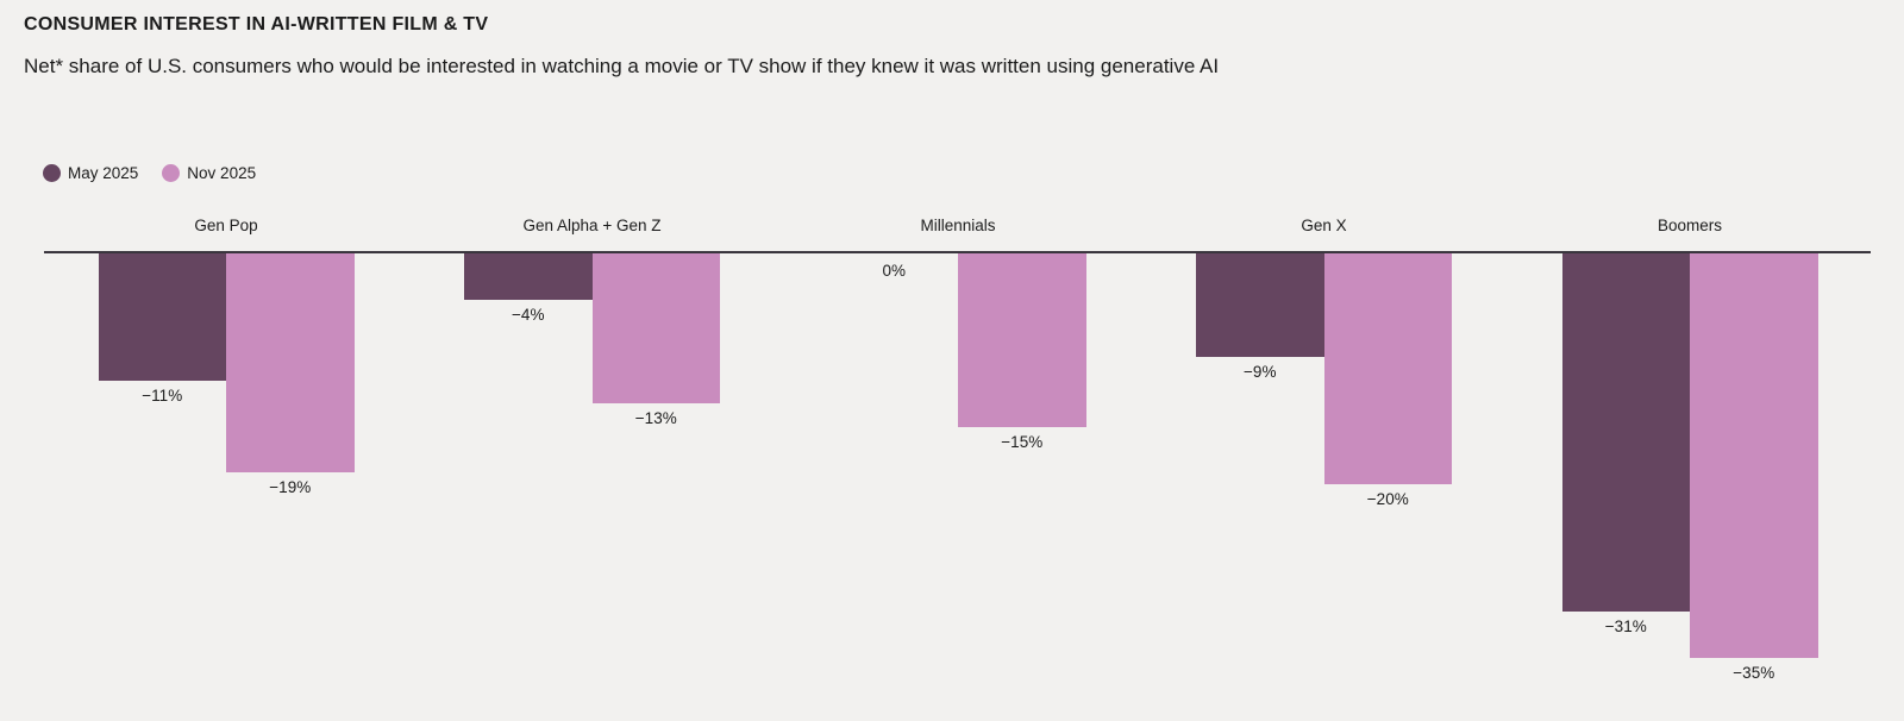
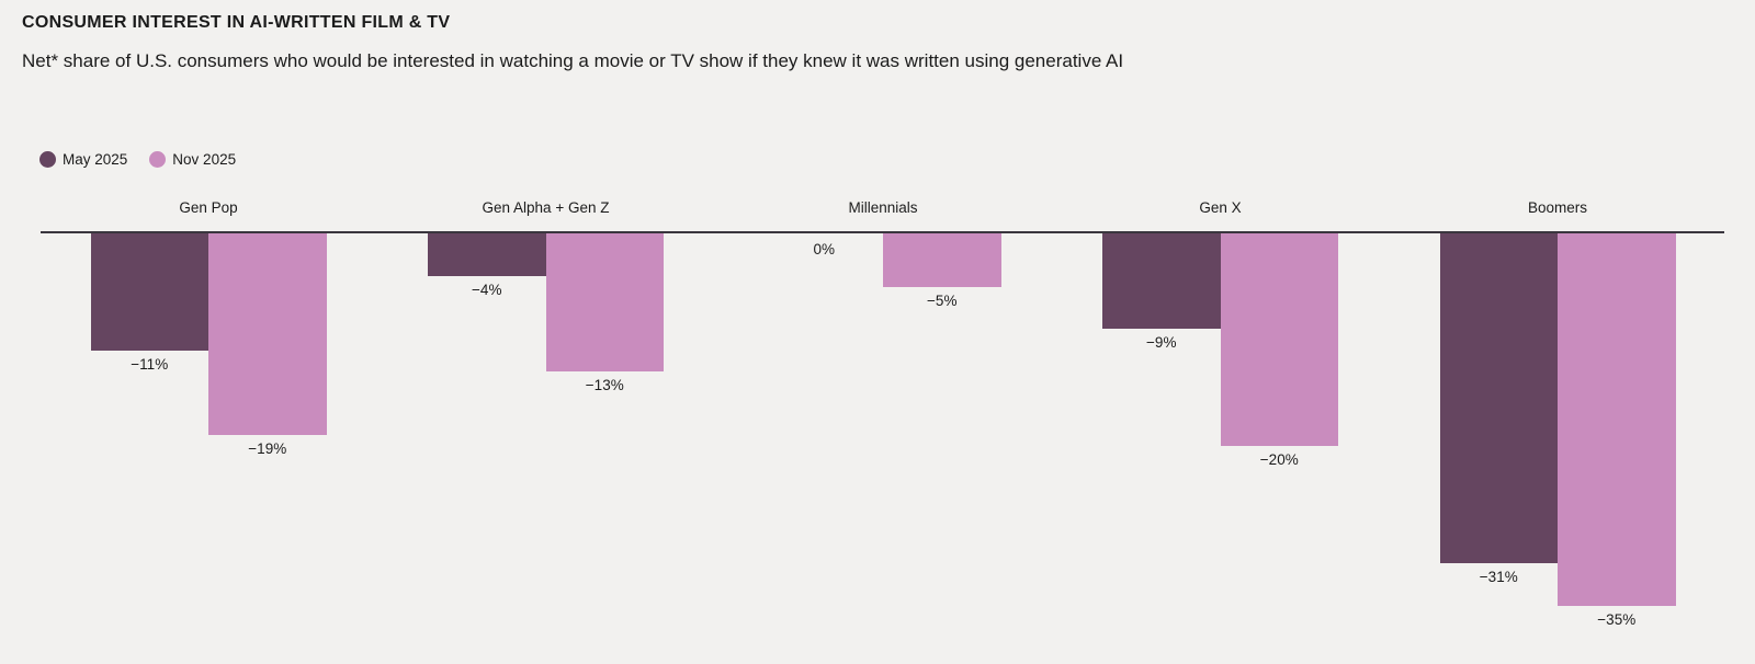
Nov 2025/Millennials: −15% -> −5%
